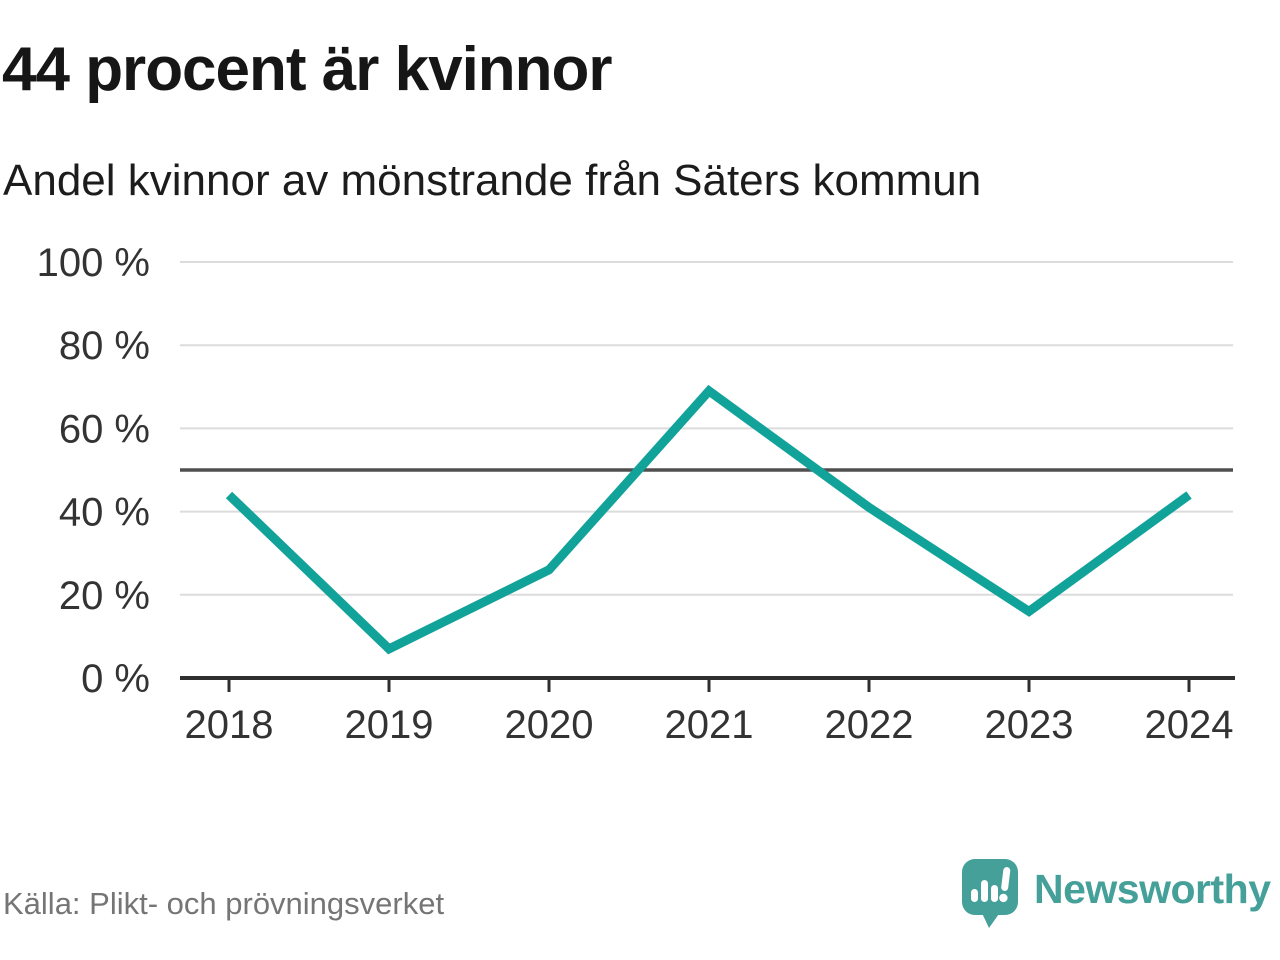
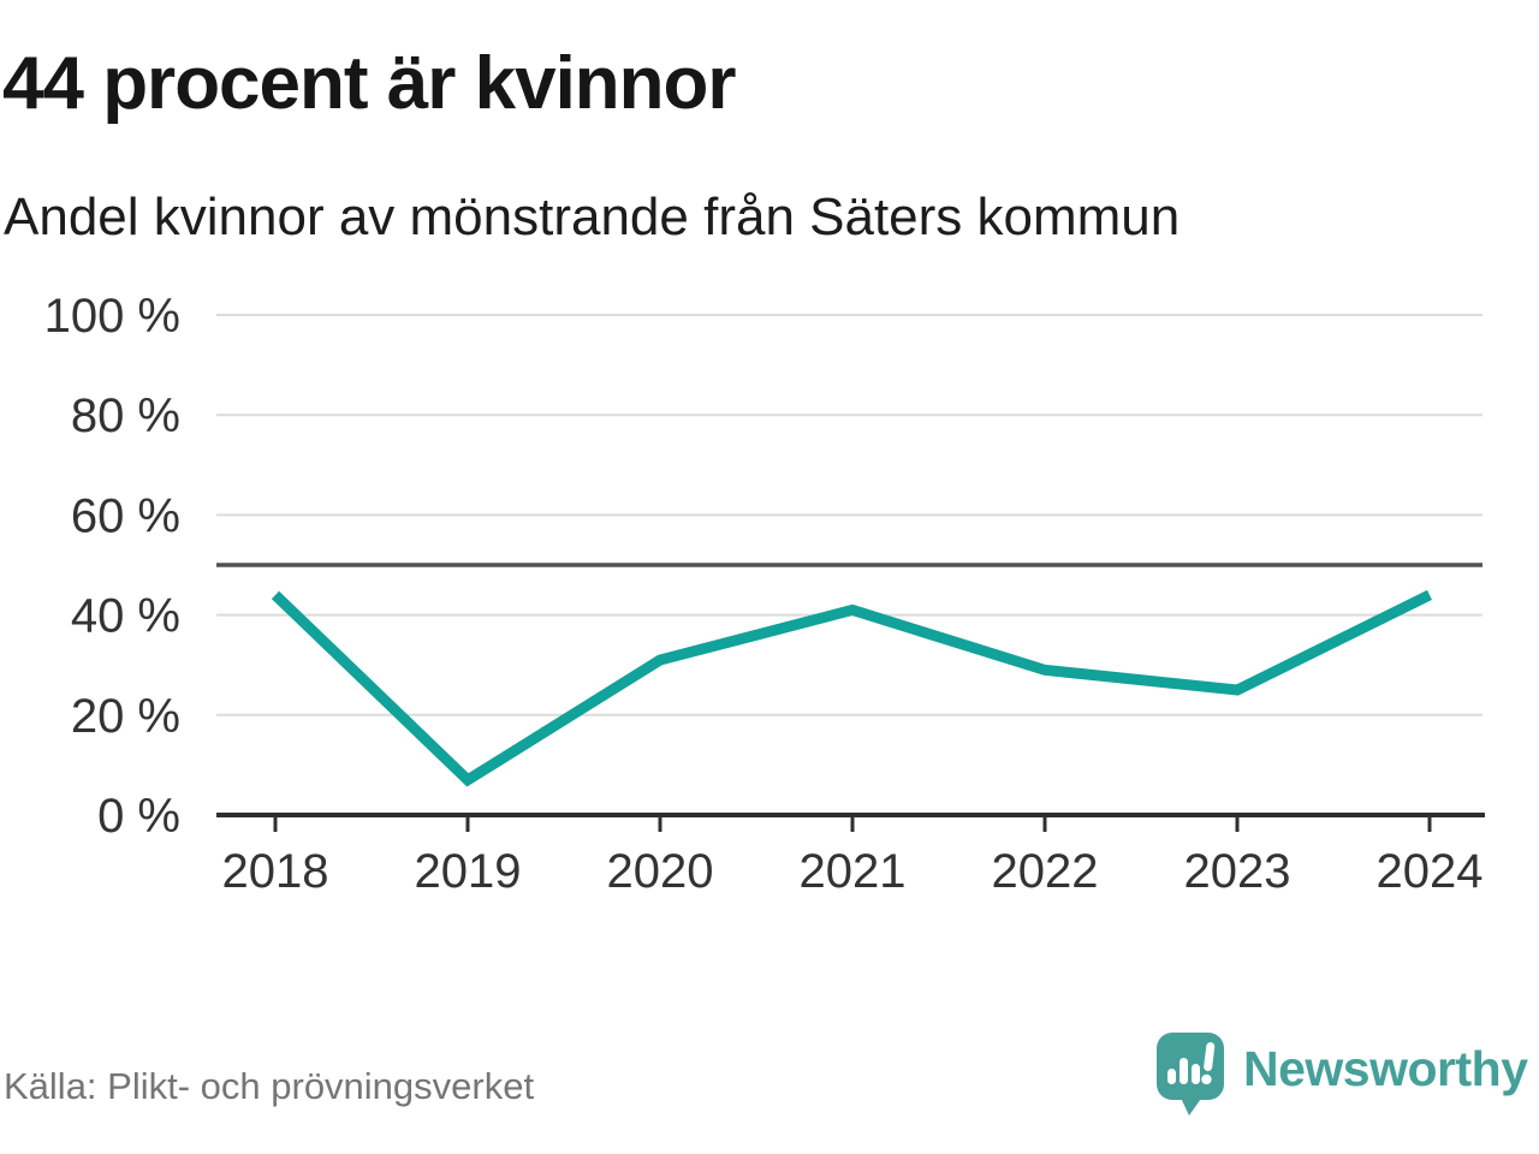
2020: 26% -> 31%
2021: 69% -> 41%
2022: 41% -> 29%
2023: 16% -> 25%
